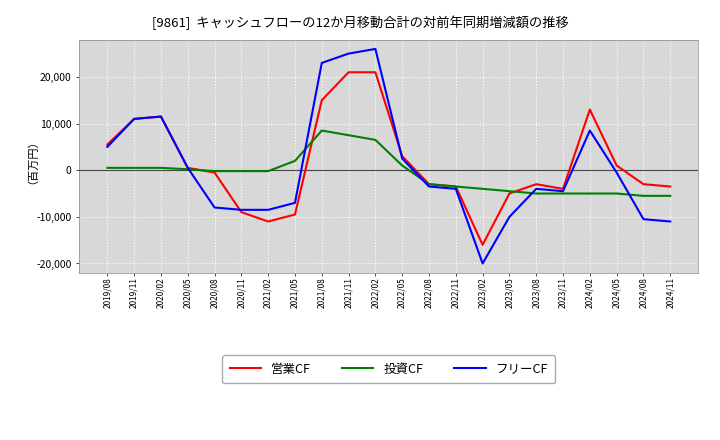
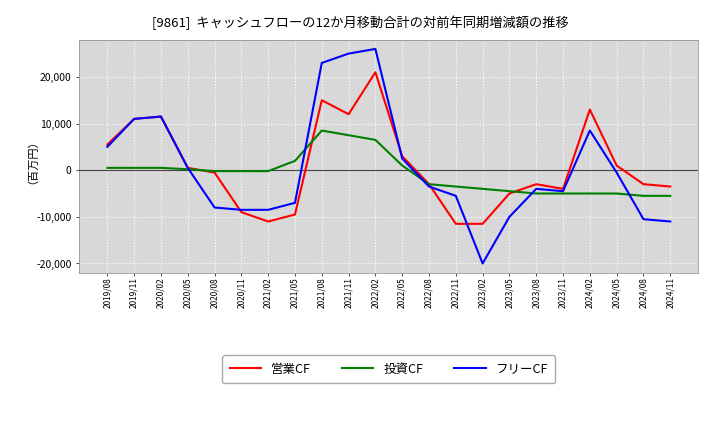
営業CF/2021/11: 21,000 -> 12,000
営業CF/2022/11: -3,500 -> -11,500
フリーCF/2022/11: -4,000 -> -5,500
営業CF/2023/02: -16,000 -> -11,500
